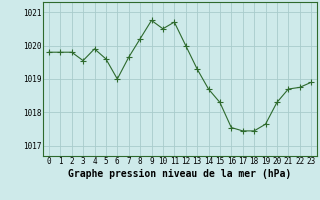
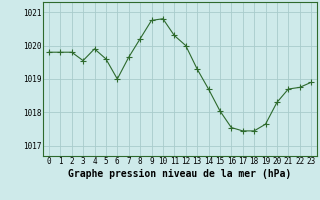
10: 1020.50 -> 1020.80
11: 1020.70 -> 1020.30
15: 1018.30 -> 1018.05
